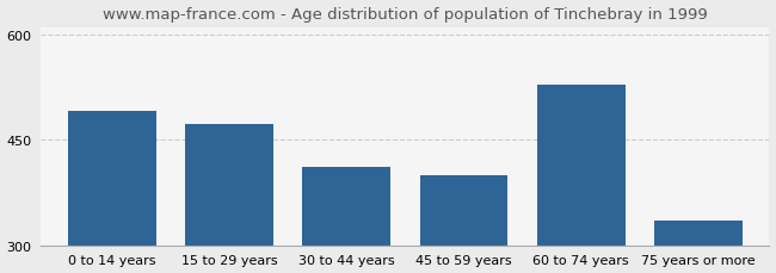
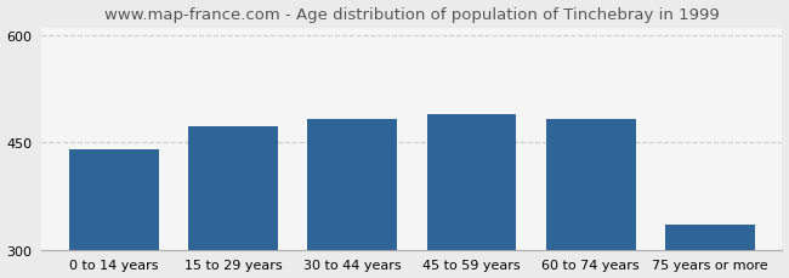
0 to 14 years: 492 -> 440
30 to 44 years: 412 -> 483
45 to 59 years: 400 -> 490
60 to 74 years: 528 -> 483
